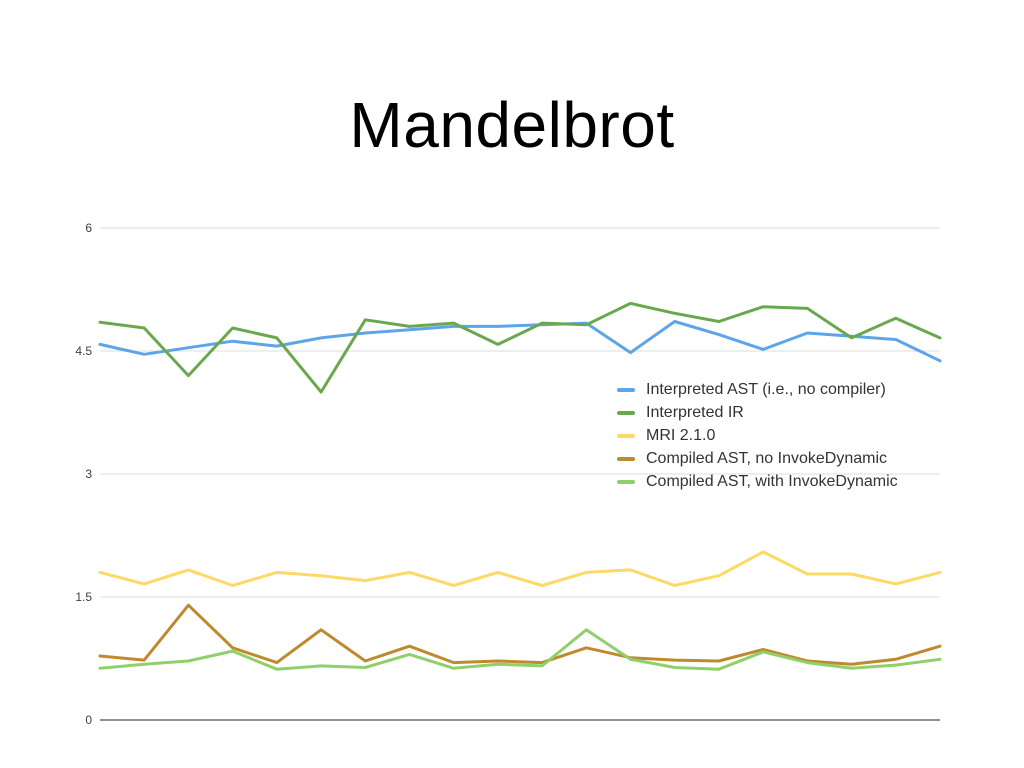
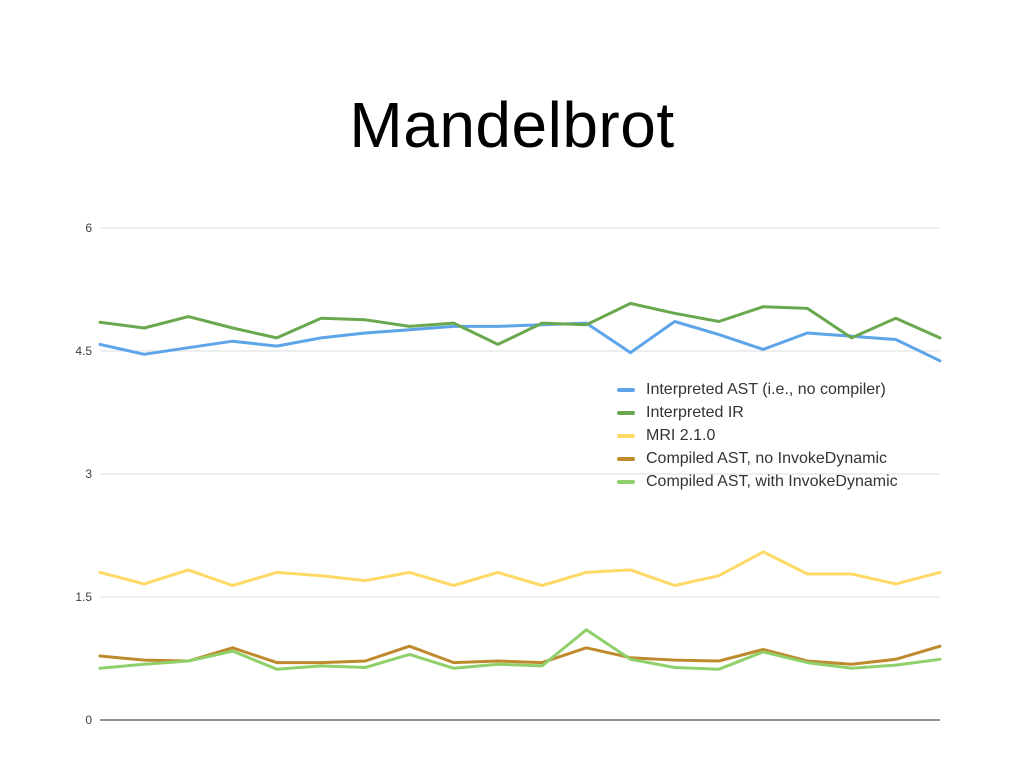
Interpreted IR/3: 4.2 -> 4.9
Compiled AST, no InvokeDynamic/3: 1.4 -> 0.7
Interpreted IR/6: 4.0 -> 4.9
Compiled AST, no InvokeDynamic/6: 1.1 -> 0.7
